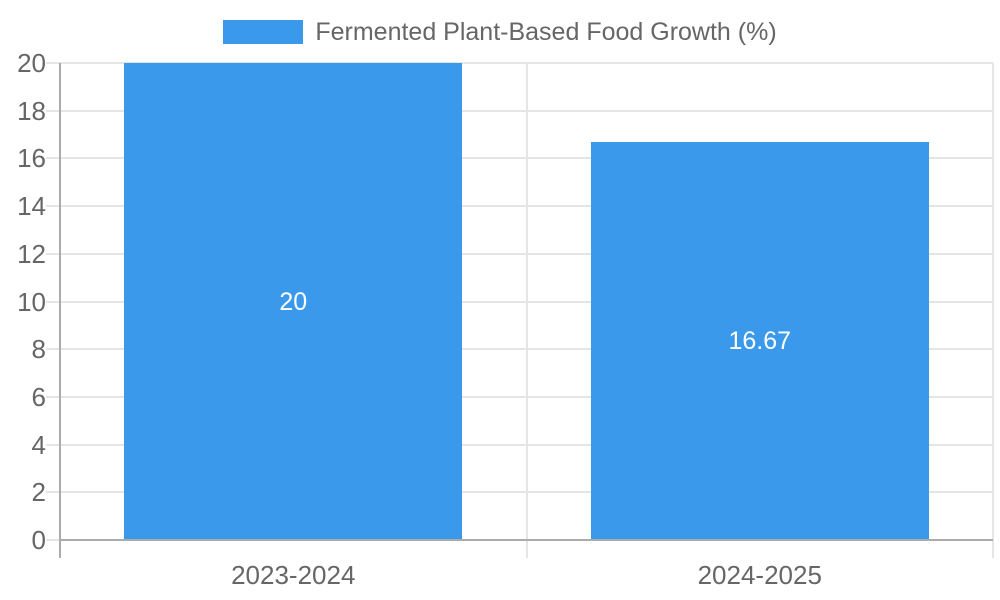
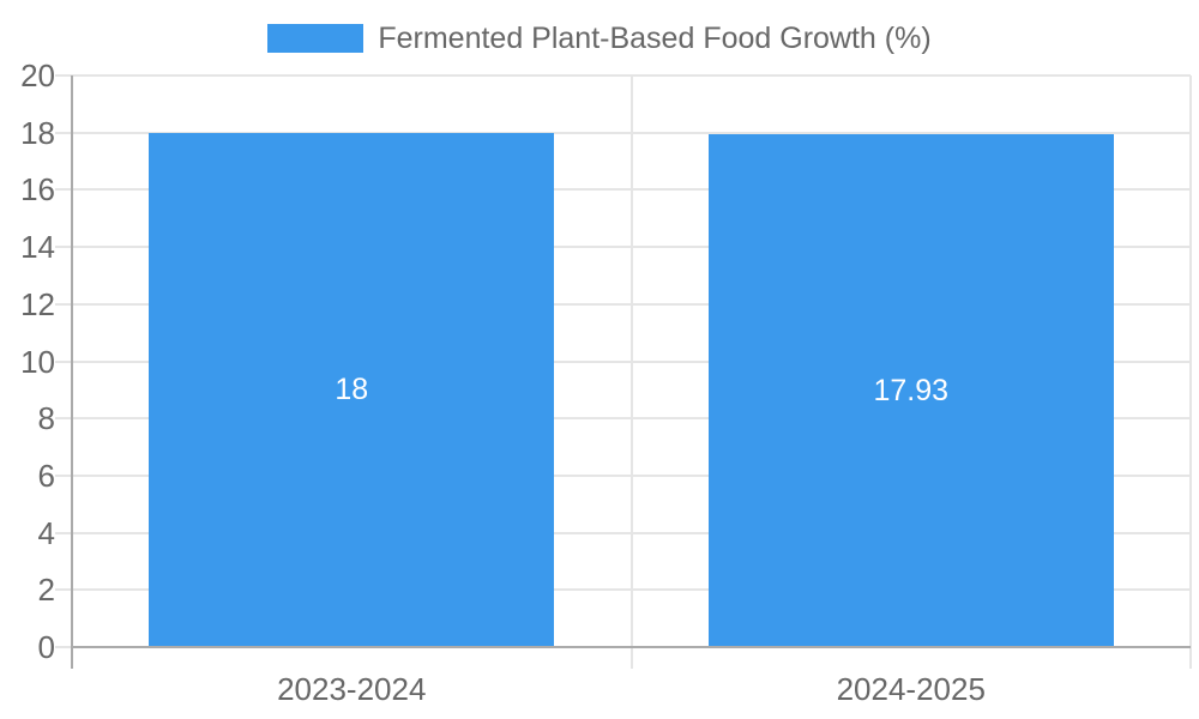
2023-2024: 20 -> 18
2024-2025: 16.67 -> 17.93
